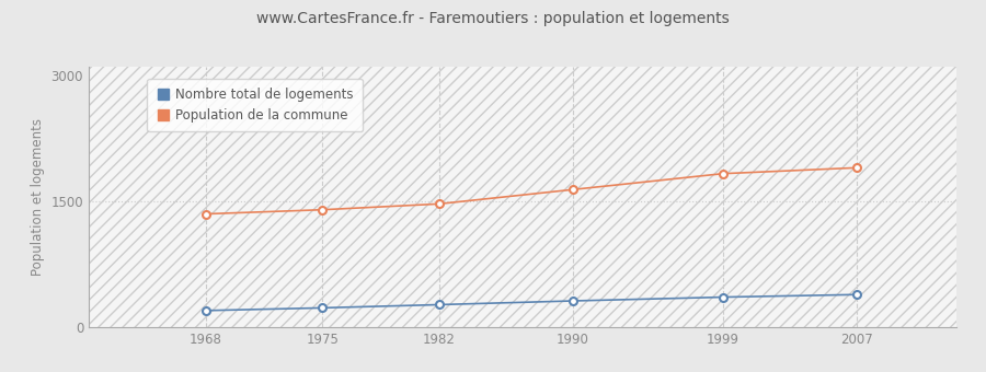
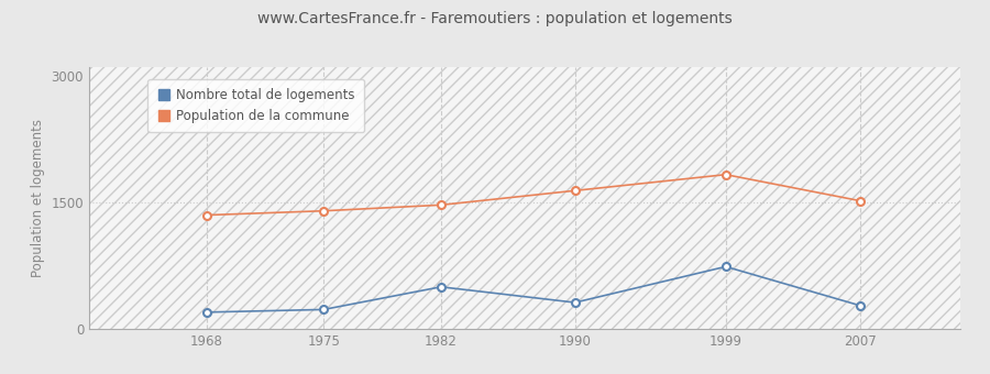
Nombre total de logements/1982: 270 -> 500
Nombre total de logements/1999: 360 -> 740
Nombre total de logements/2007: 390 -> 280
Population de la commune/2007: 1900 -> 1520
